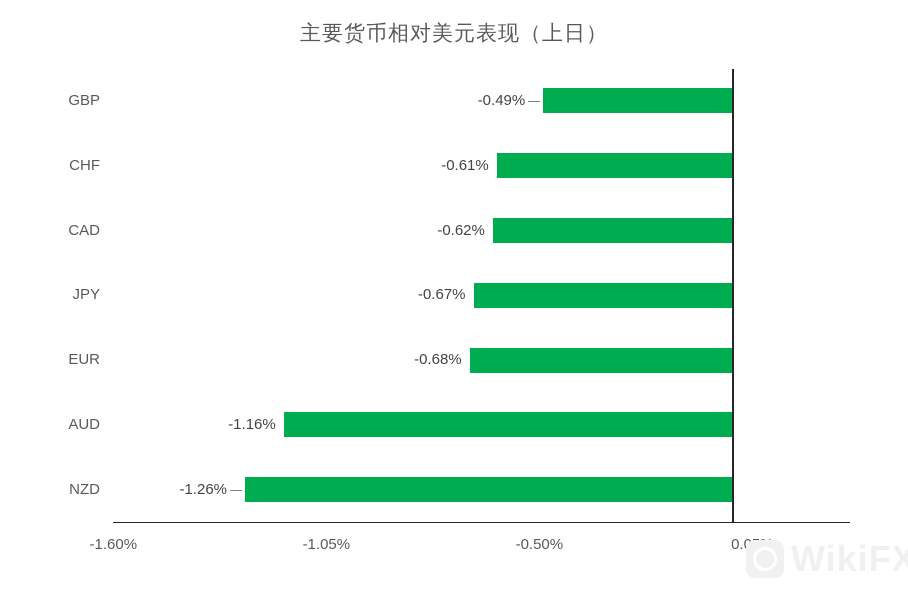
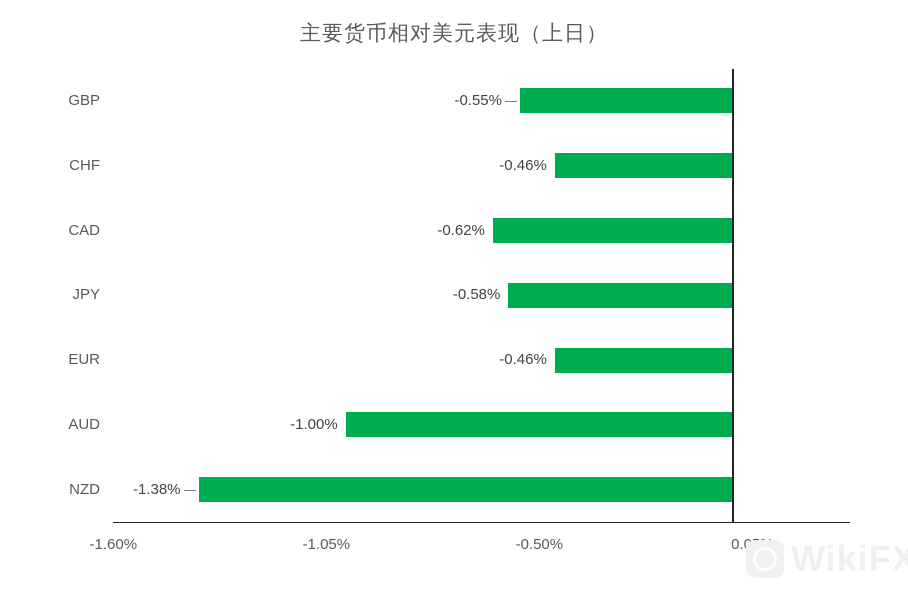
GBP: -0.49% -> -0.55%
CHF: -0.61% -> -0.46%
JPY: -0.67% -> -0.58%
EUR: -0.68% -> -0.46%
AUD: -1.16% -> -1.00%
NZD: -1.26% -> -1.38%
